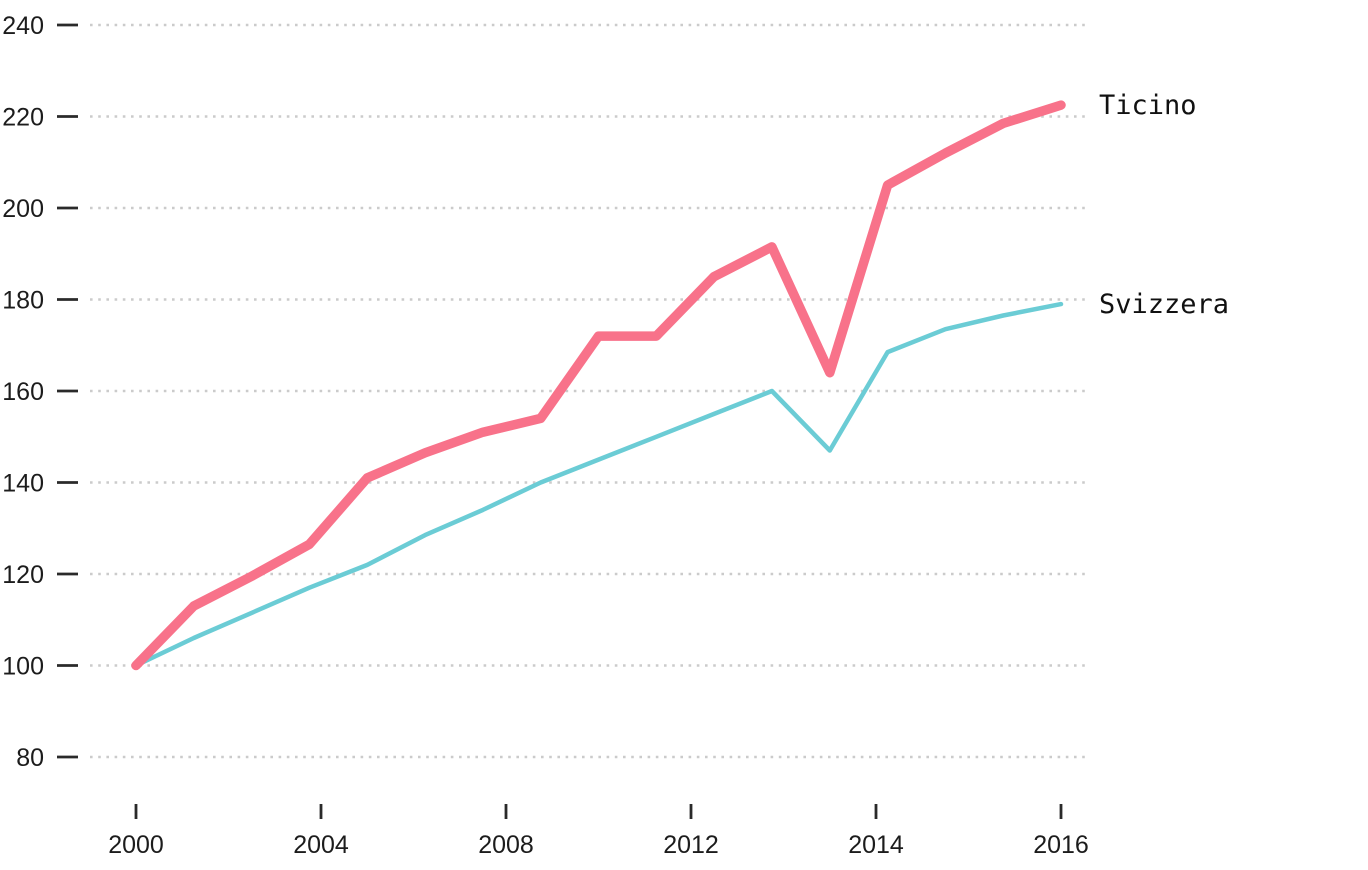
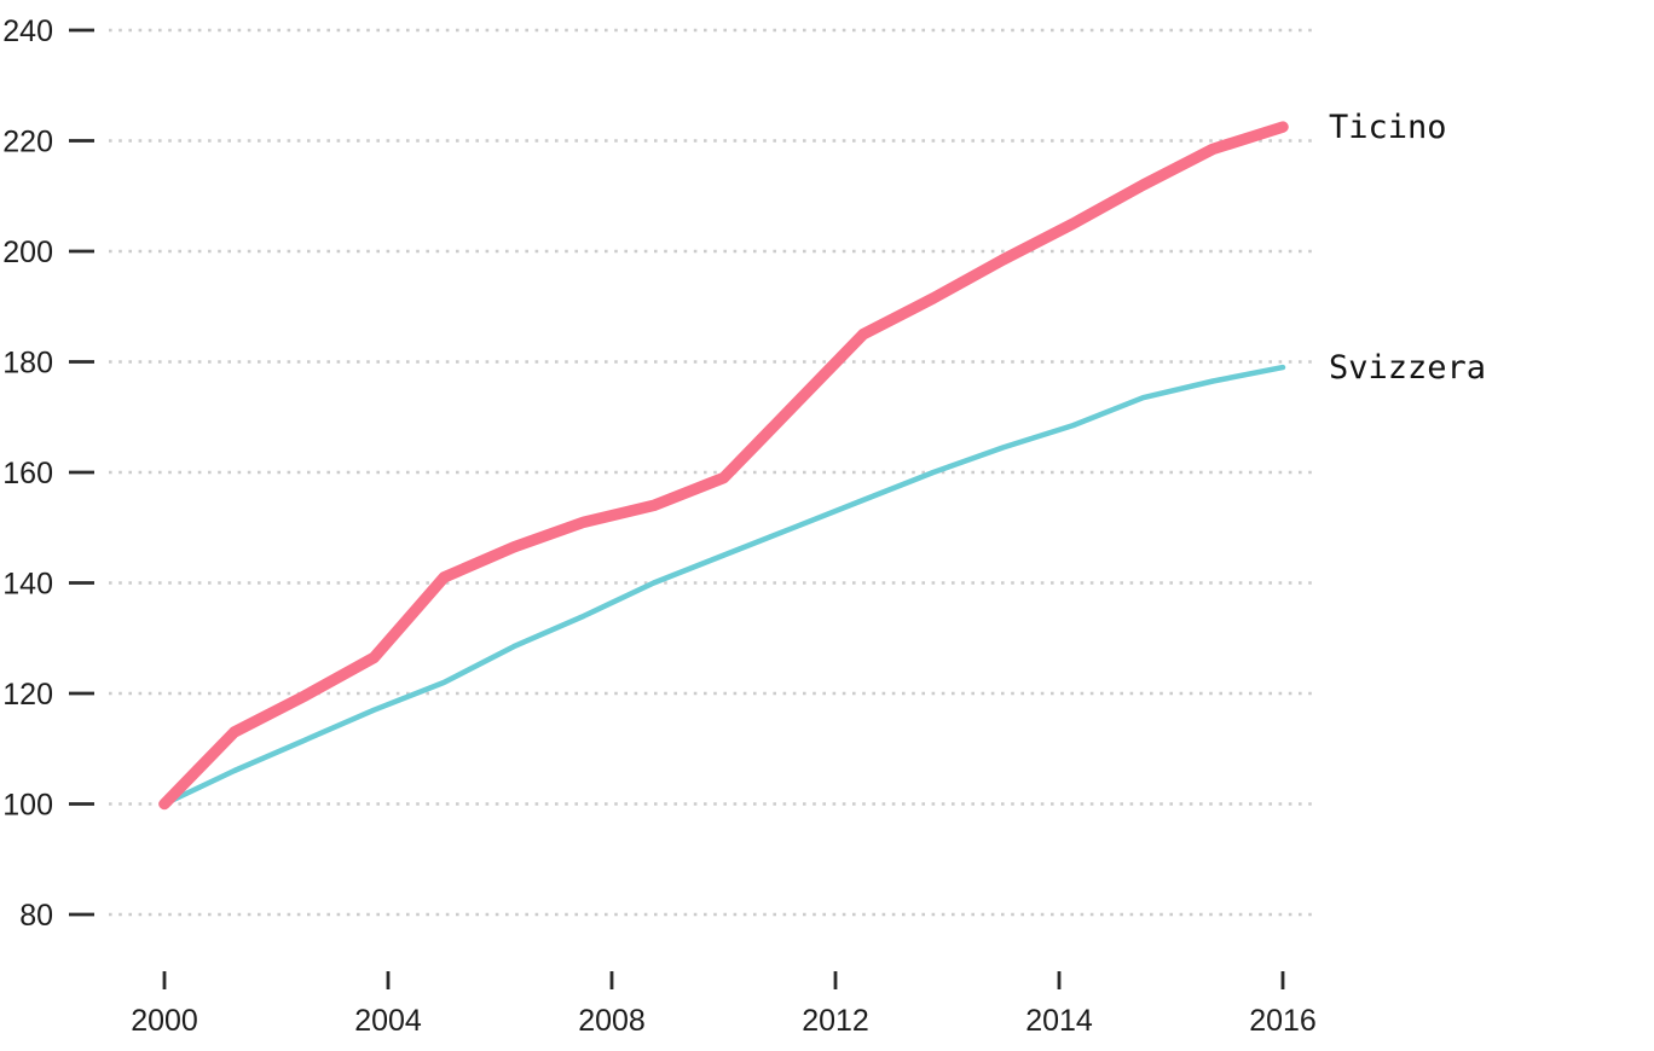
Ticino/2008: 172 -> 159
Ticino/2012: 164 -> 198
Svizzera/2012: 147 -> 164
